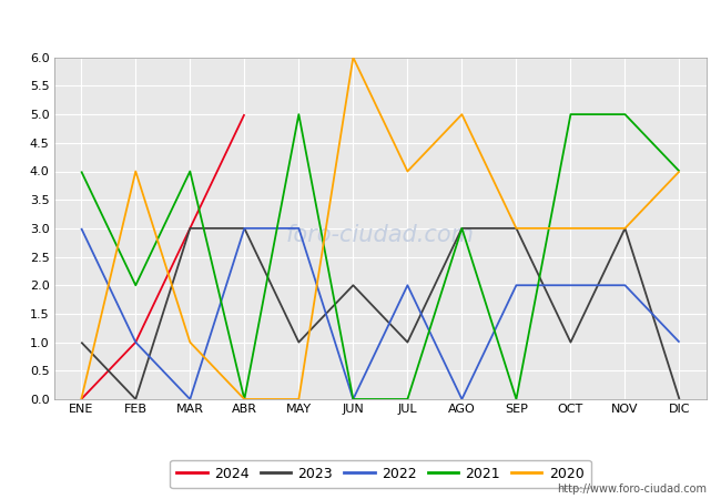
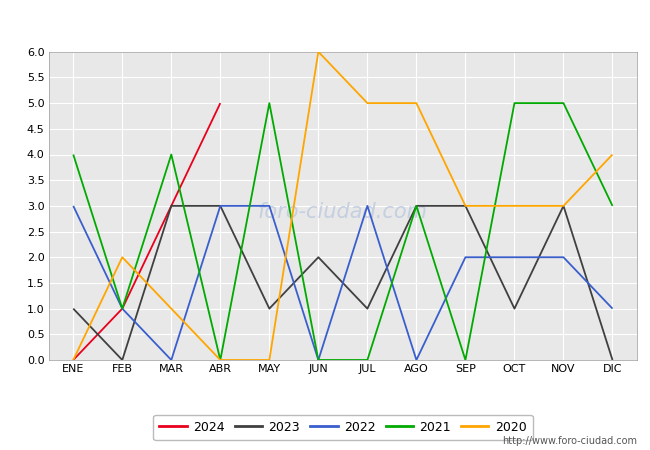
2021/FEB: 2 -> 1
2020/FEB: 4 -> 2
2022/JUL: 2 -> 3
2020/JUL: 4 -> 5
2021/DIC: 4 -> 3
